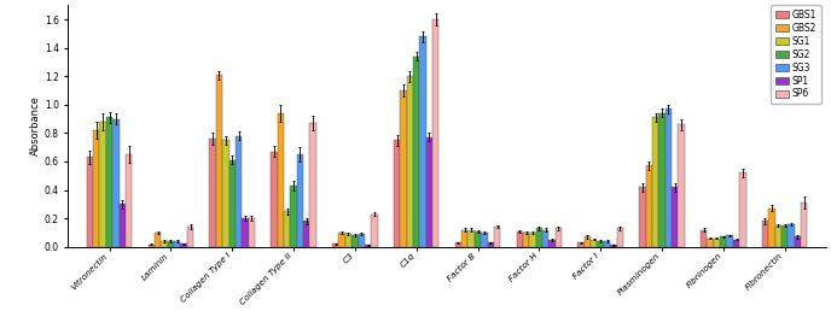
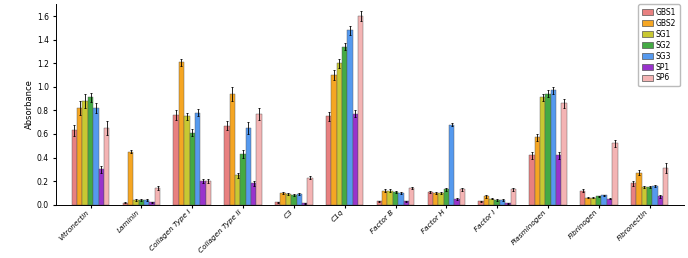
SG3/Vitronectin: 0.90 -> 0.82
GBS2/Laminin: 0.10 -> 0.45
SP6/Collagen Type II: 0.87 -> 0.77
SG3/Factor H: 0.12 -> 0.68
